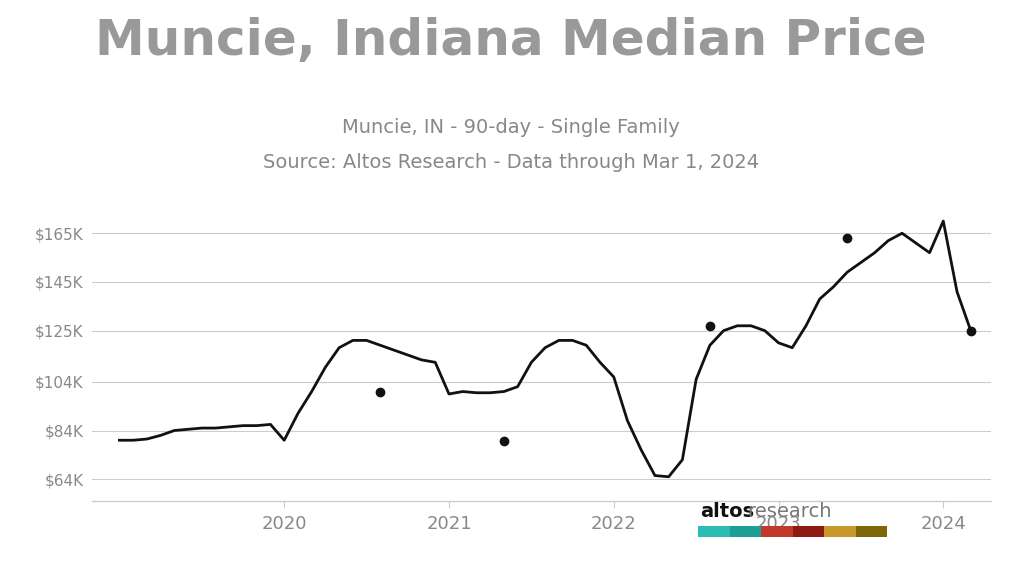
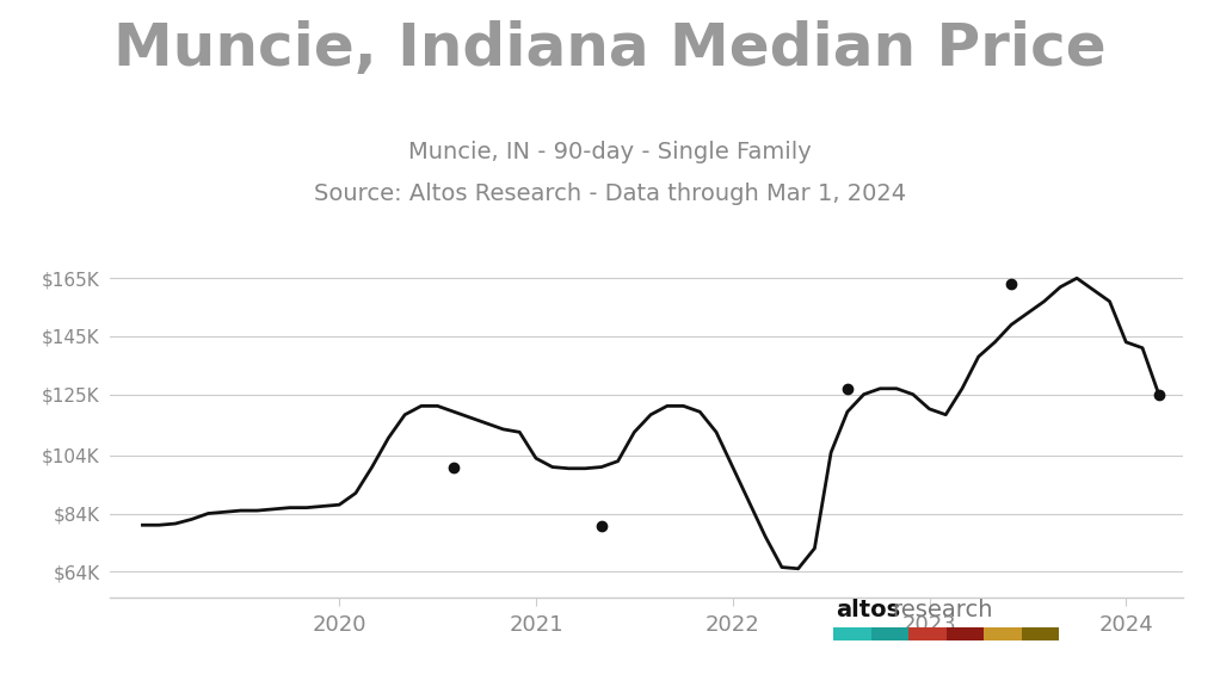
2020: $80.0K -> $87.0K
2021: $99.0K -> $103.0K
2022: $106.0K -> $100.0K
2024: $170.0K -> $143.0K
